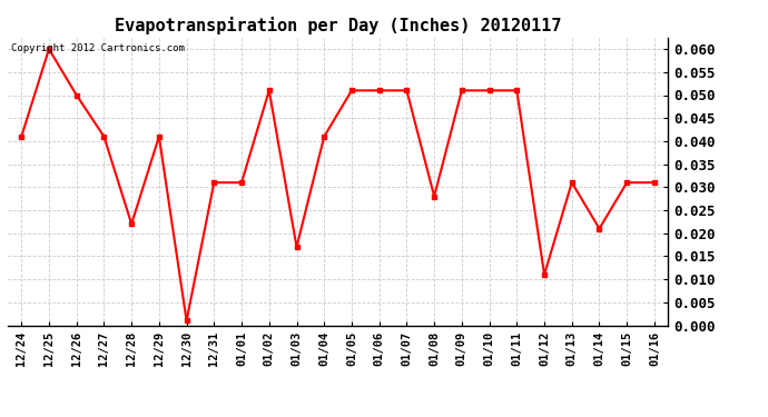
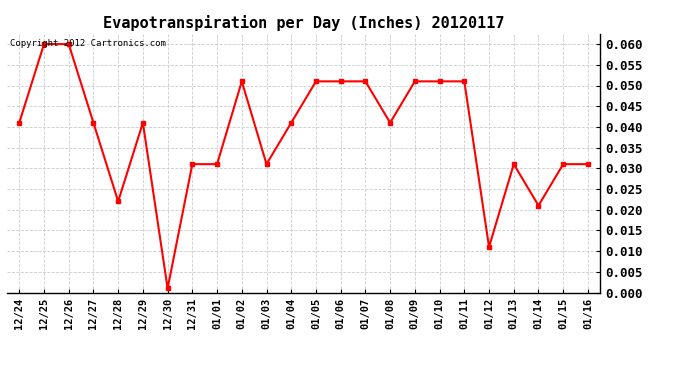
12/26: 0.050 -> 0.060
01/03: 0.017 -> 0.031
01/08: 0.028 -> 0.041
